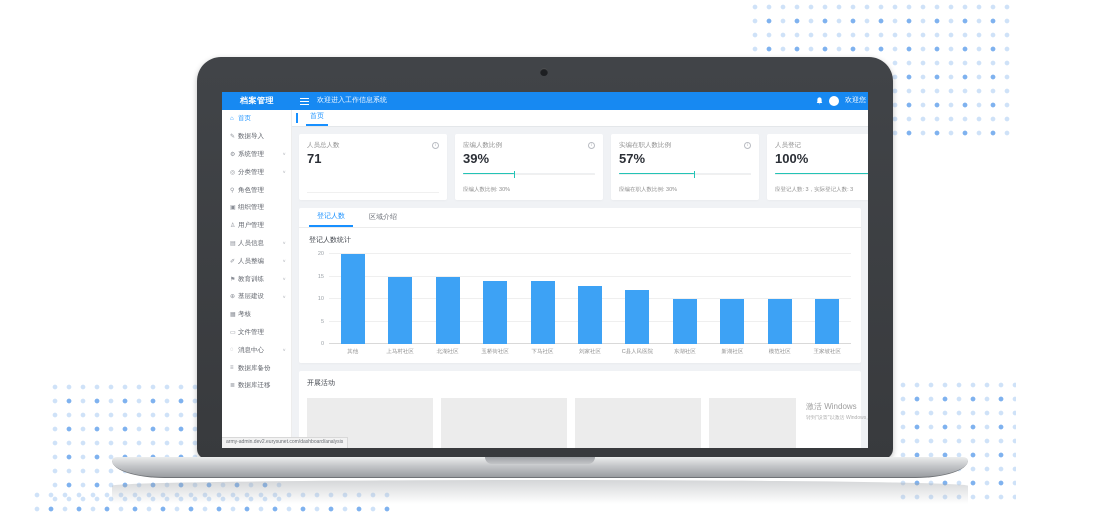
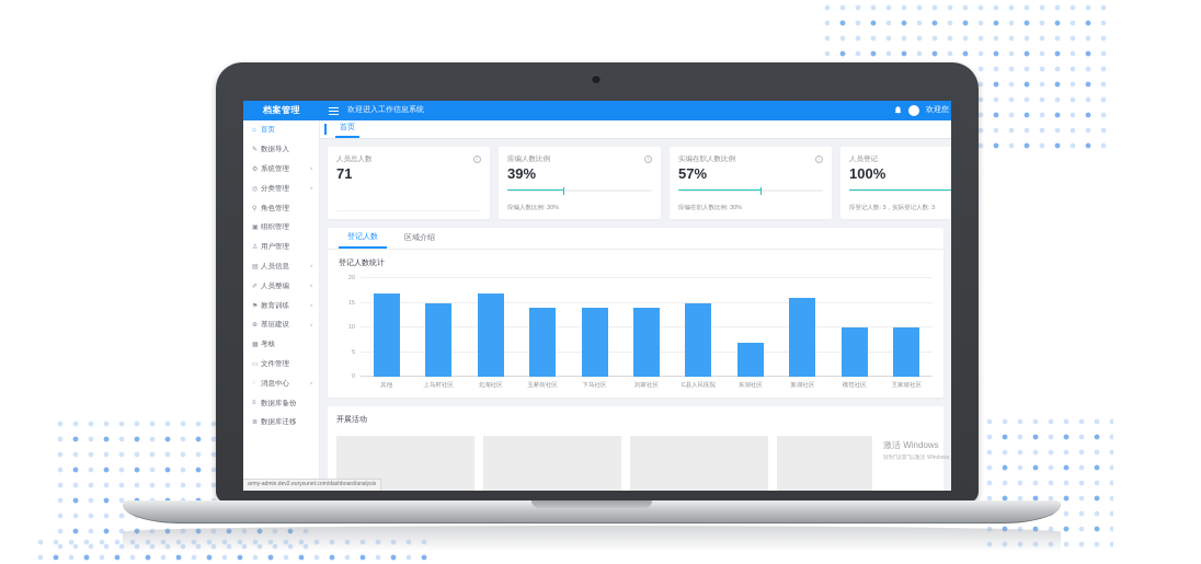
其他: 20 -> 17
北湖社区: 15 -> 17
刘家社区: 13 -> 14
C县人民医院: 12 -> 15
东湖社区: 10 -> 7
新湖社区: 10 -> 16
